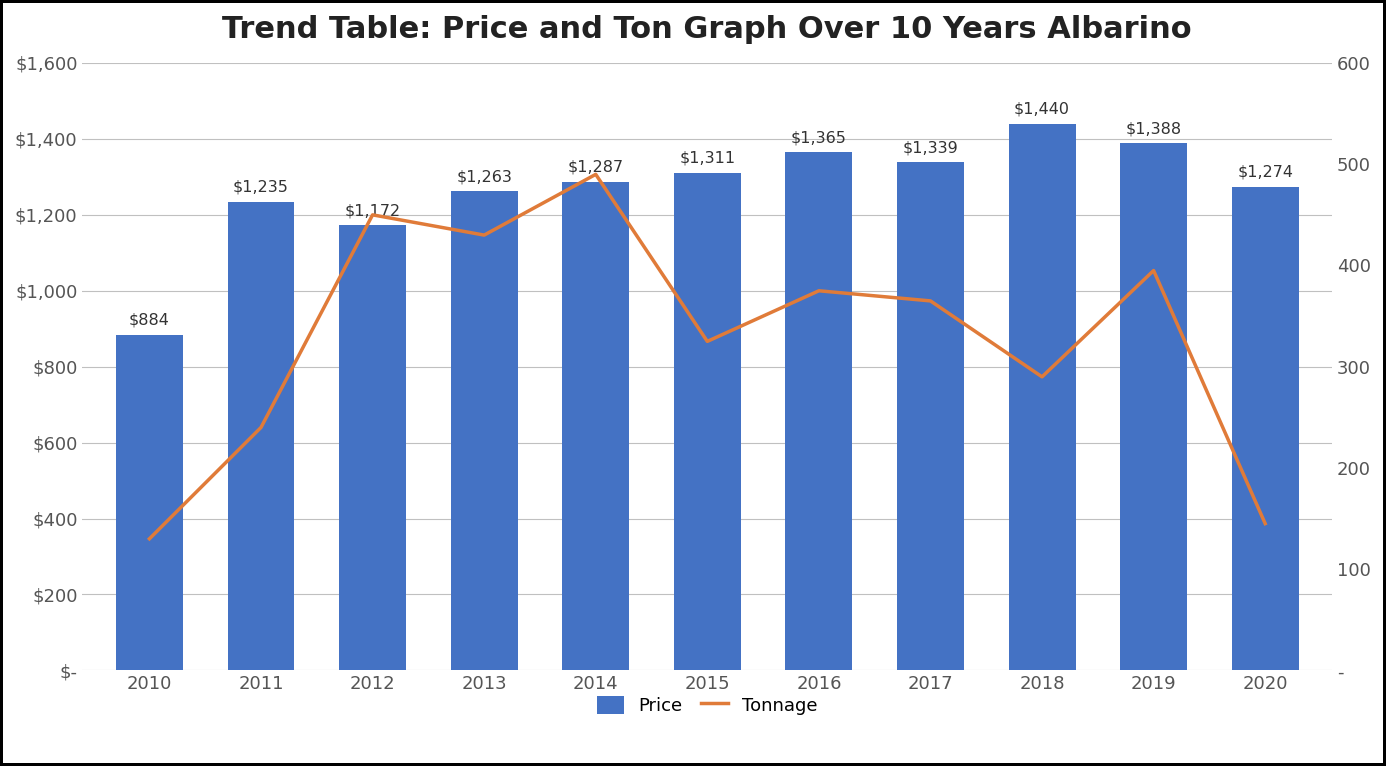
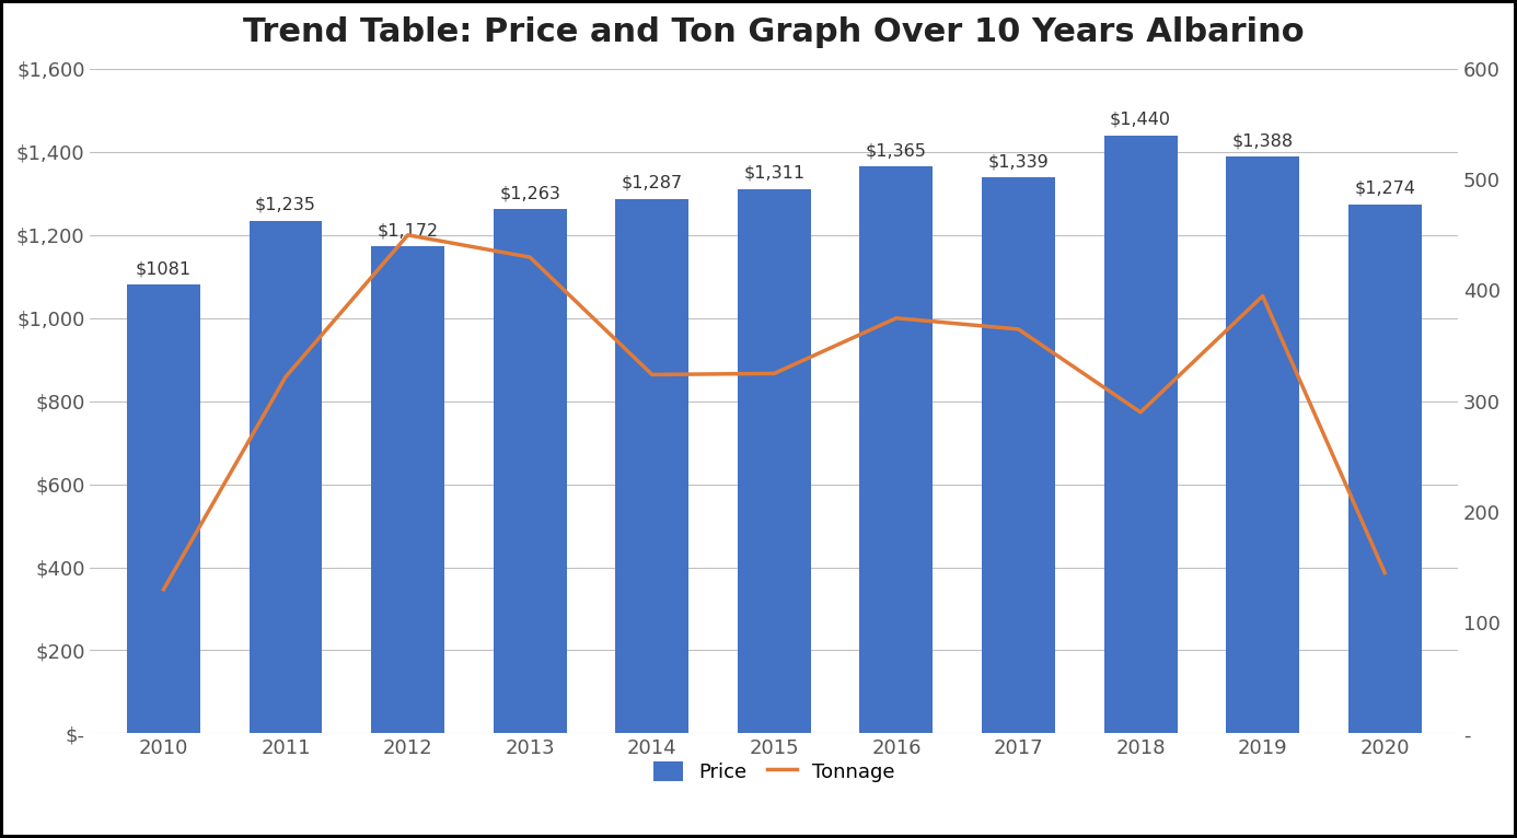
Price/2010: $884 -> $1081
Tonnage/2011: 240 -> 322
Tonnage/2014: 490 -> 324
